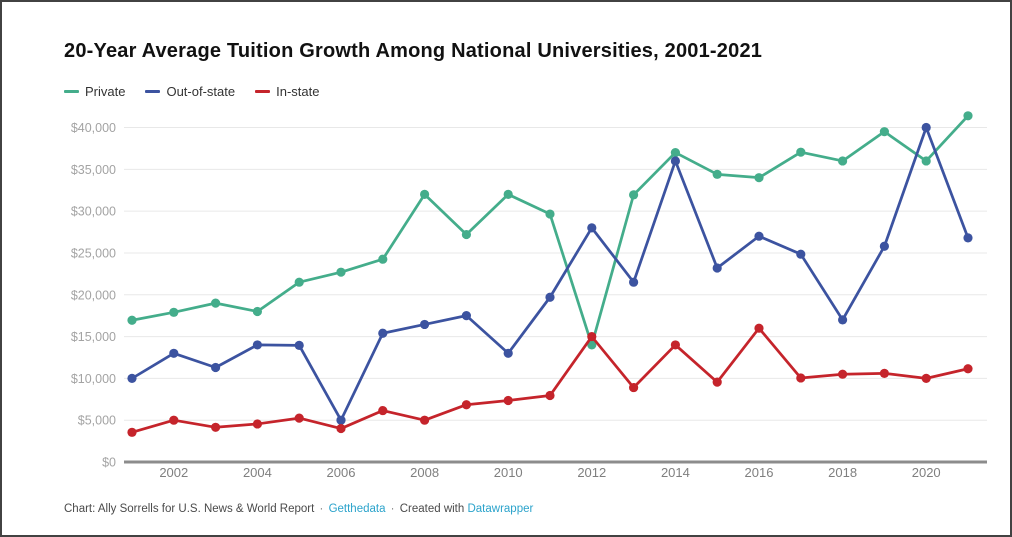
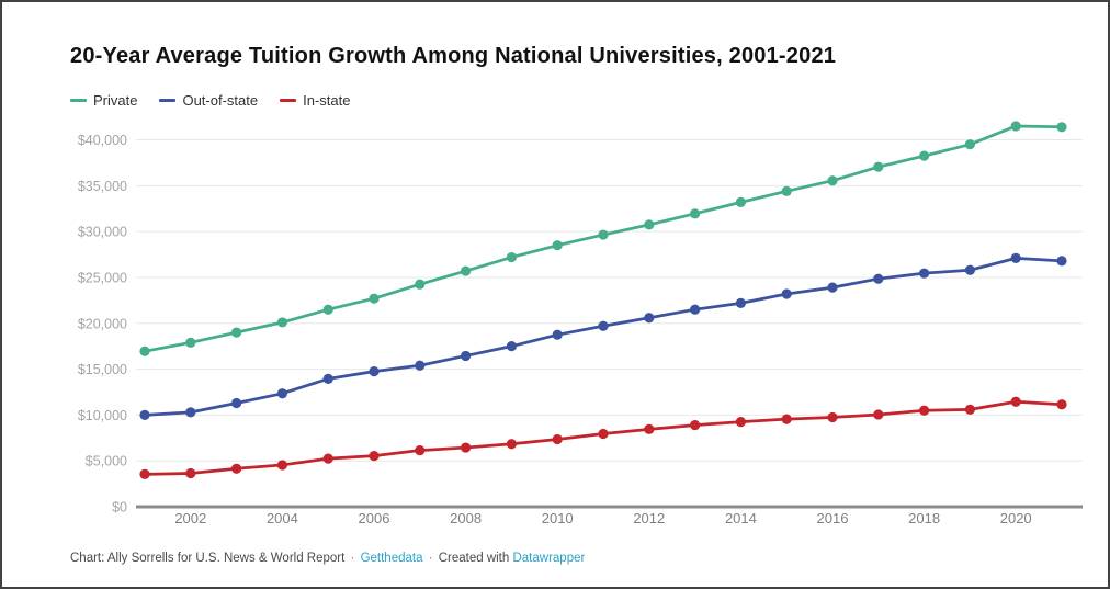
Out-of-state/2002: $13000 -> $10000
In-state/2002: $5000 -> $4000
Private/2004: $18000 -> $20000
Out-of-state/2004: $14000 -> $12000
Out-of-state/2006: $5000 -> $15000
In-state/2006: $4000 -> $6000
Private/2008: $32000 -> $26000
In-state/2008: $5000 -> $6000
Private/2010: $32000 -> $28000
Out-of-state/2010: $13000 -> $19000
Private/2012: $14000 -> $31000
Out-of-state/2012: $28000 -> $21000
In-state/2012: $15000 -> $8000
Private/2014: $37000 -> $33000
Out-of-state/2014: $36000 -> $22000
In-state/2014: $14000 -> $9000
Private/2016: $34000 -> $36000
Out-of-state/2016: $27000 -> $24000
In-state/2016: $16000 -> $10000
Private/2018: $36000 -> $38000
Out-of-state/2018: $17000 -> $25000
Private/2020: $36000 -> $42000
Out-of-state/2020: $40000 -> $27000
In-state/2020: $10000 -> $11000
